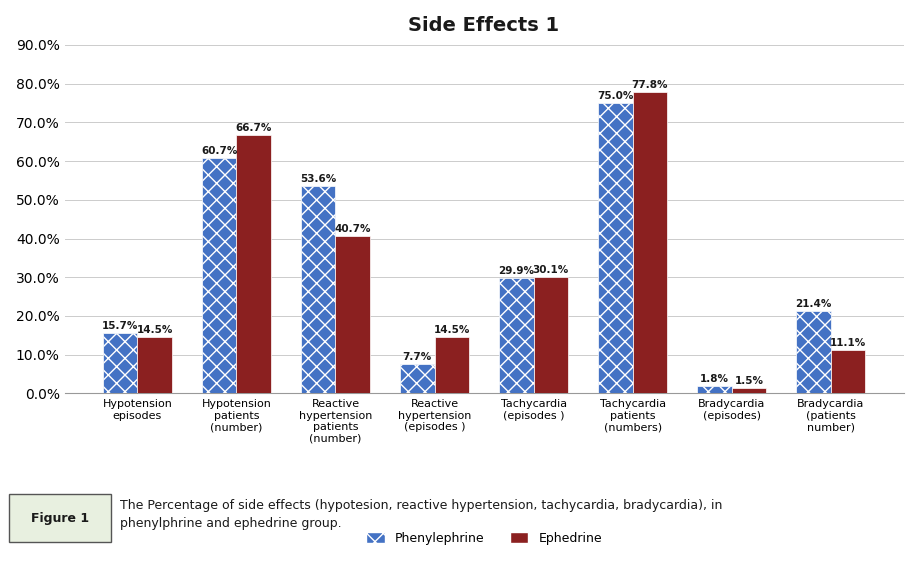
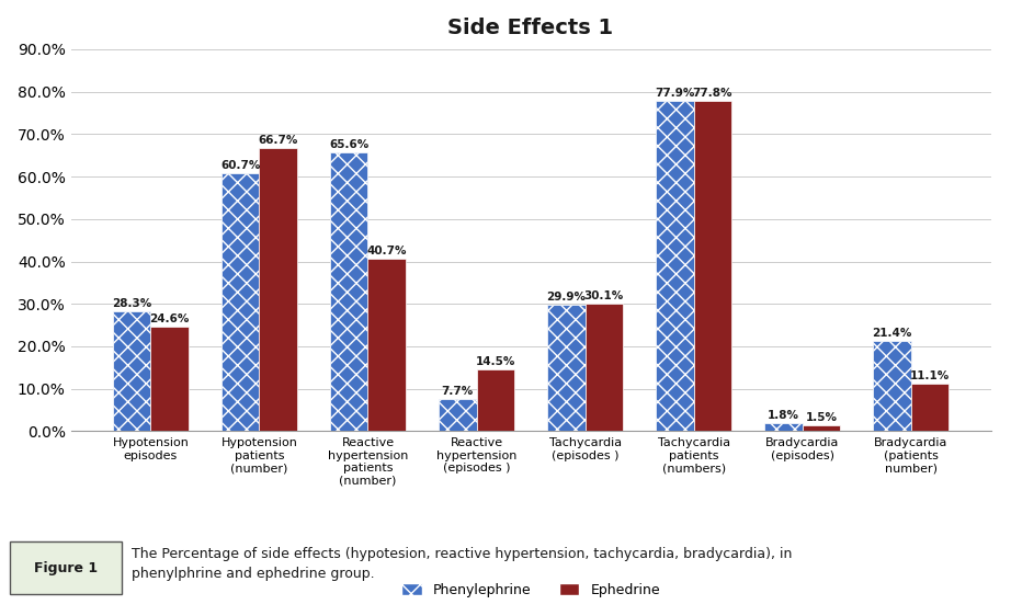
Phenylephrine/Hypotension episodes: 15.7% -> 28.3%
Ephedrine/Hypotension episodes: 14.5% -> 24.6%
Phenylephrine/Reactive hypertension patients (number): 53.6% -> 65.6%
Phenylephrine/Tachycardia patients (numbers): 75.0% -> 77.9%
